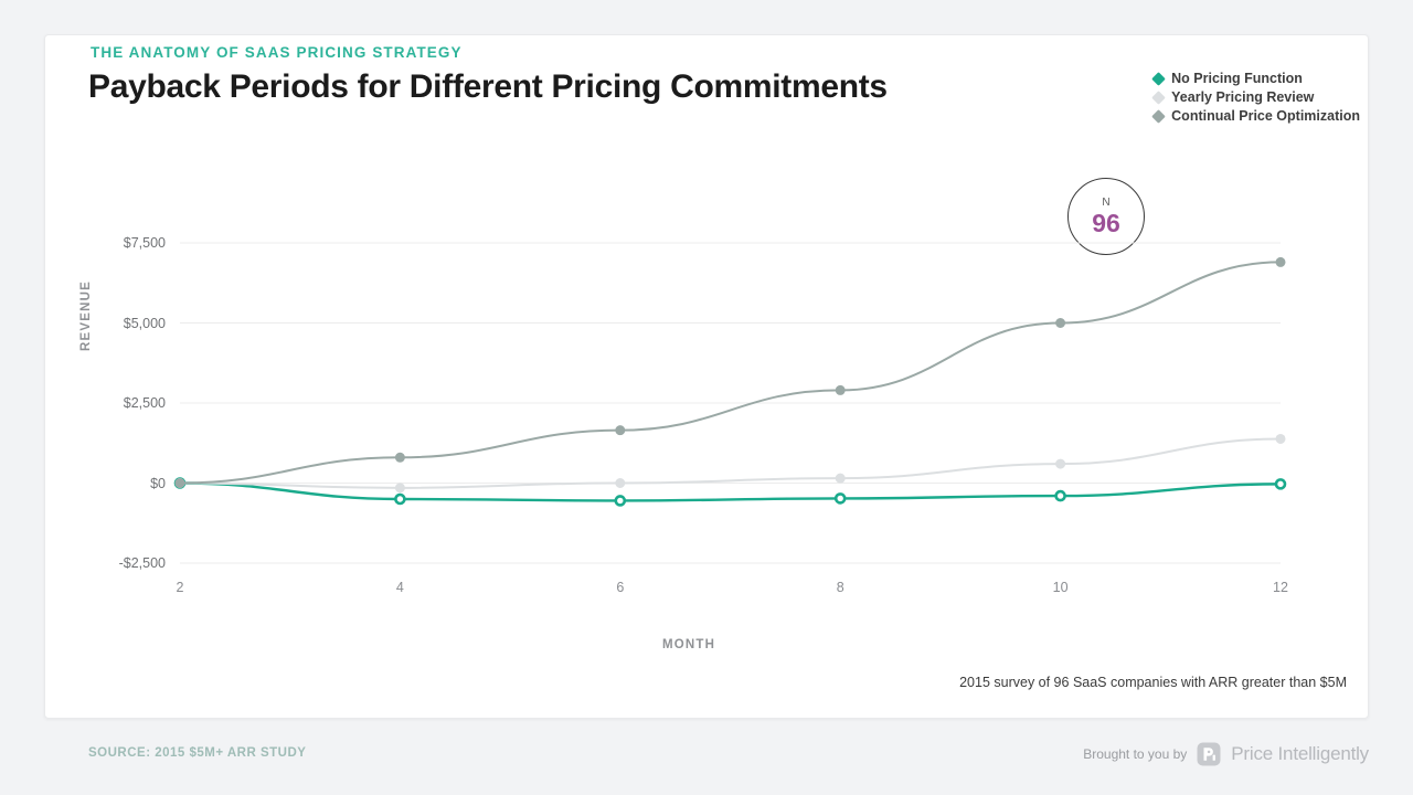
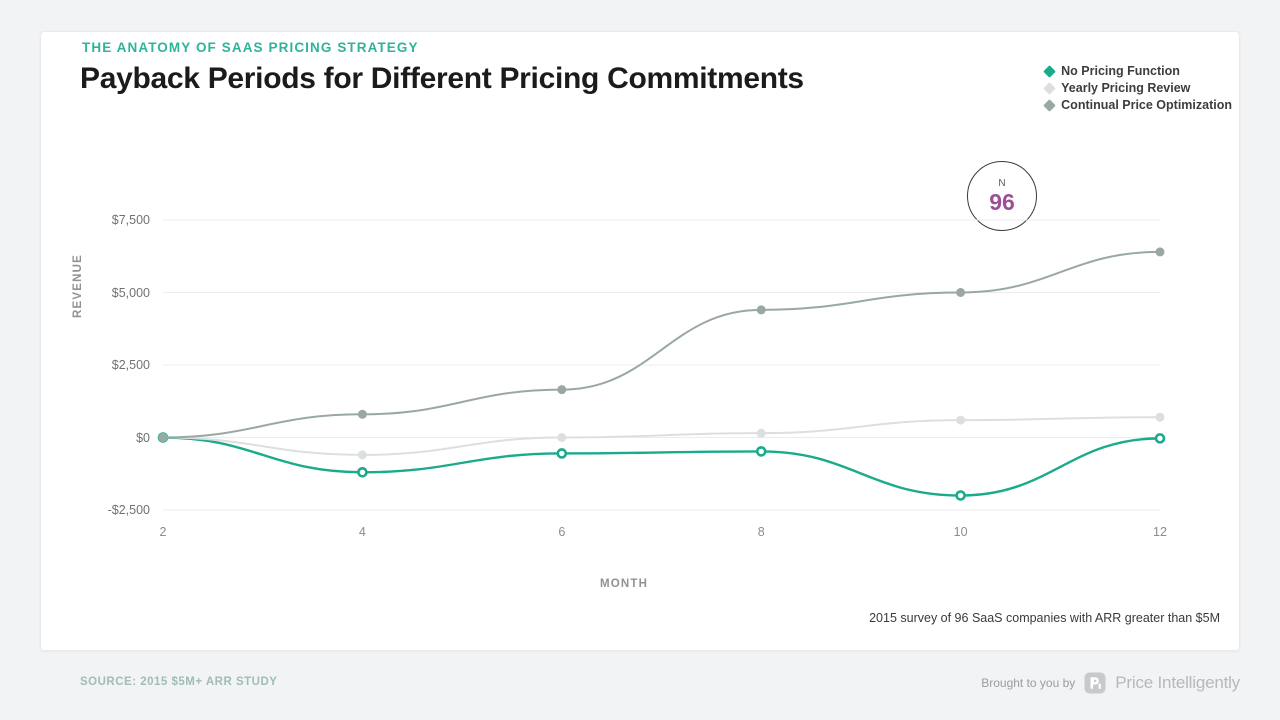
No Pricing Function/4: -$500 -> -$1200
Yearly Pricing Review/4: -$200 -> -$600
Continual Price Optimization/8: $2900 -> $4400
No Pricing Function/10: -$400 -> -$2000
Yearly Pricing Review/12: $1400 -> $700
Continual Price Optimization/12: $6900 -> $6400
